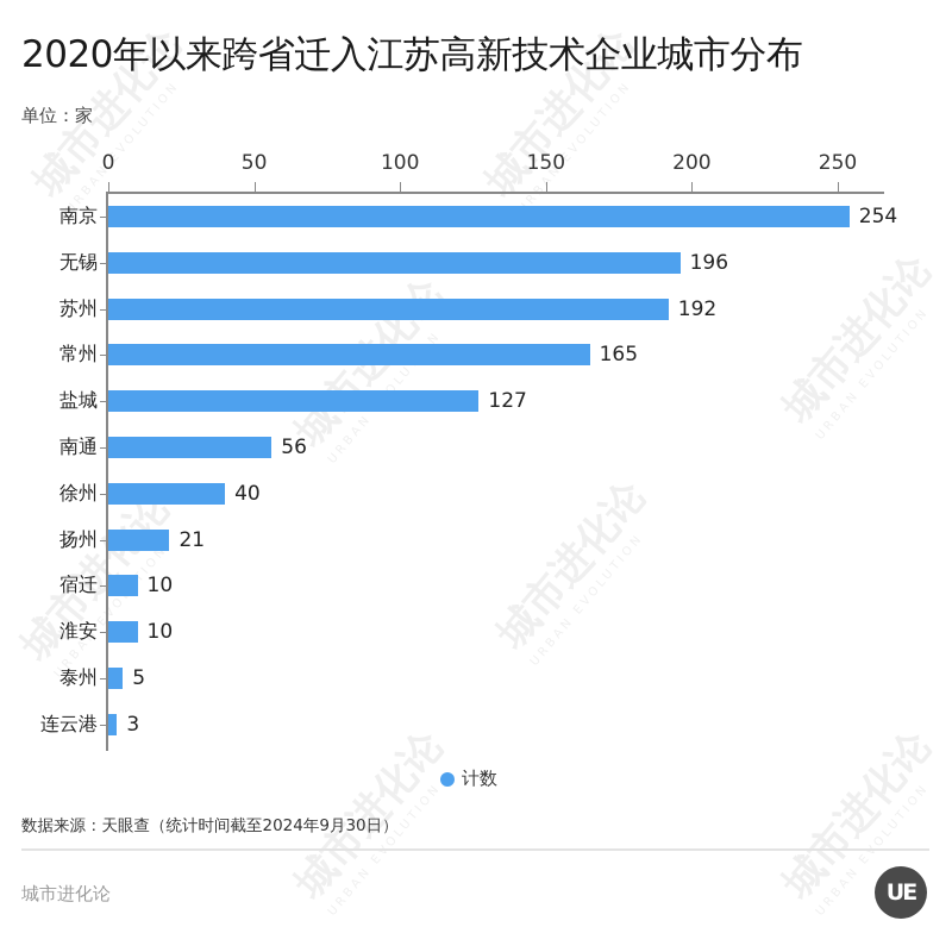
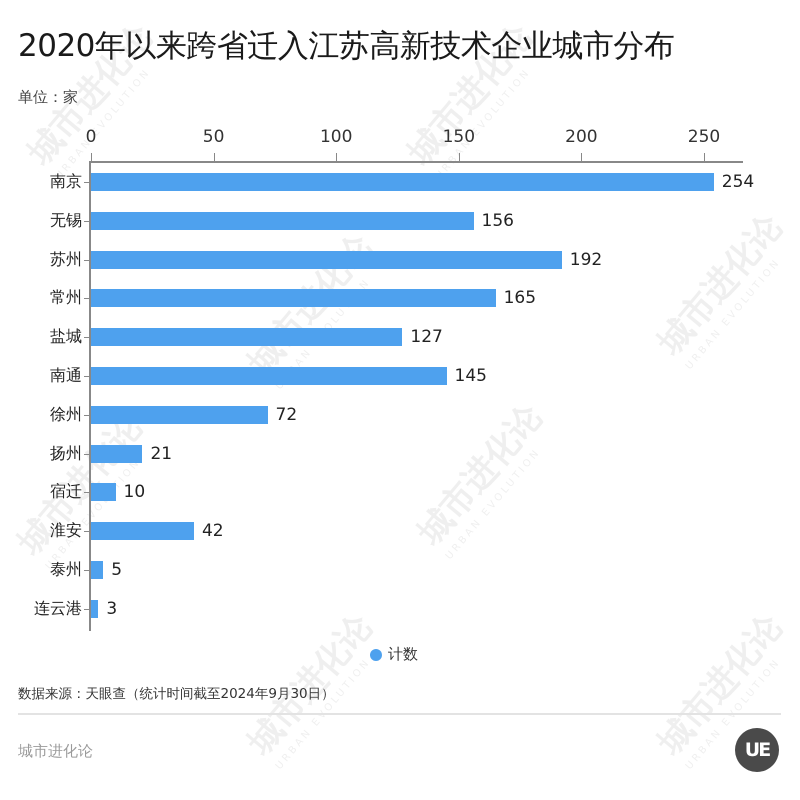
无锡: 196 -> 156
南通: 56 -> 145
徐州: 40 -> 72
淮安: 10 -> 42
